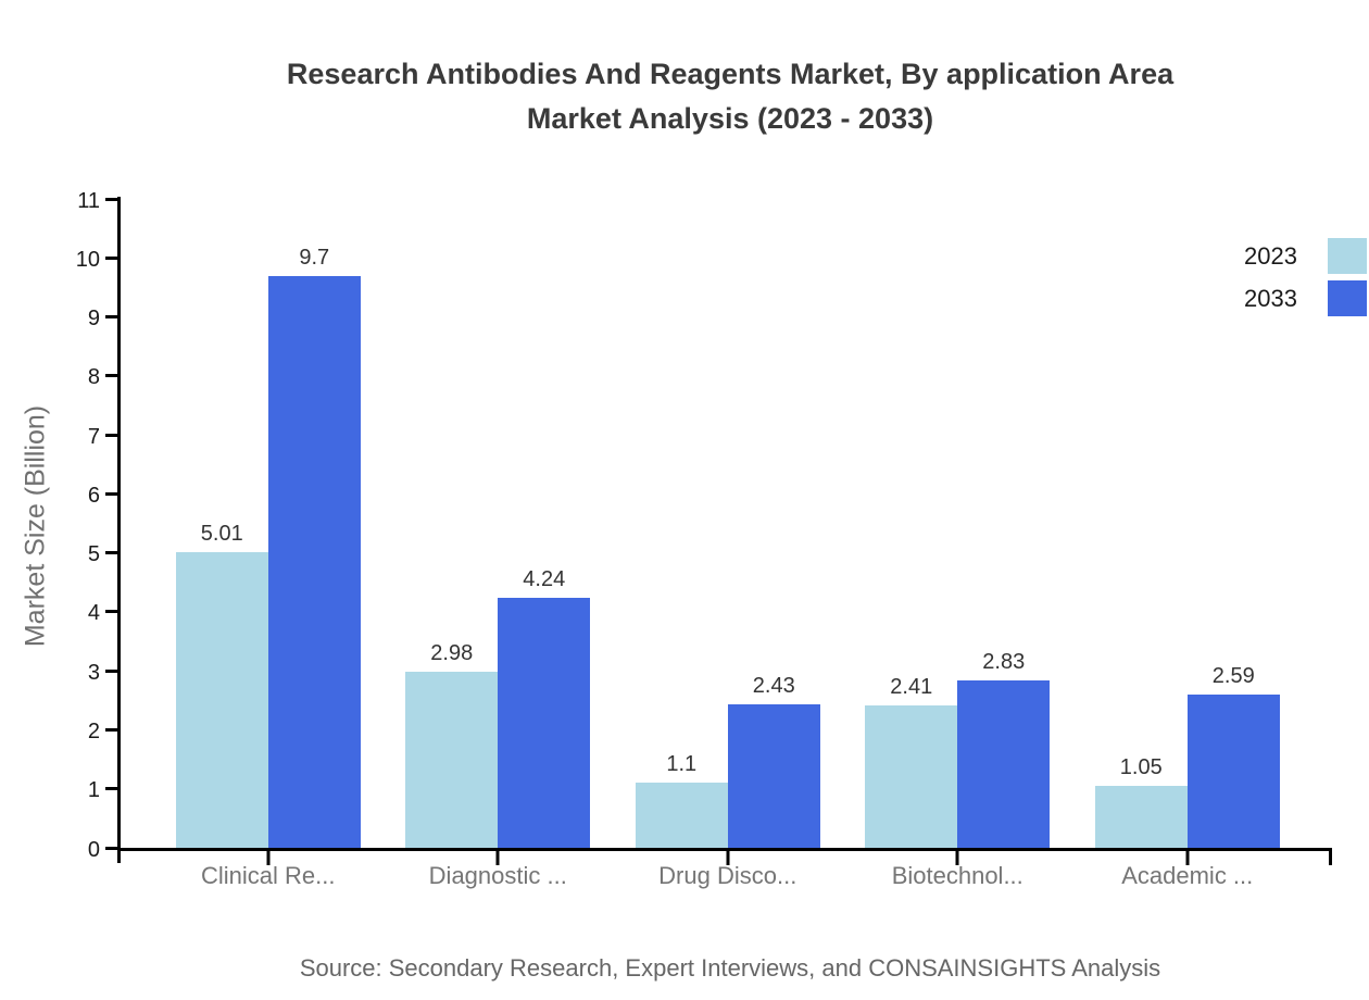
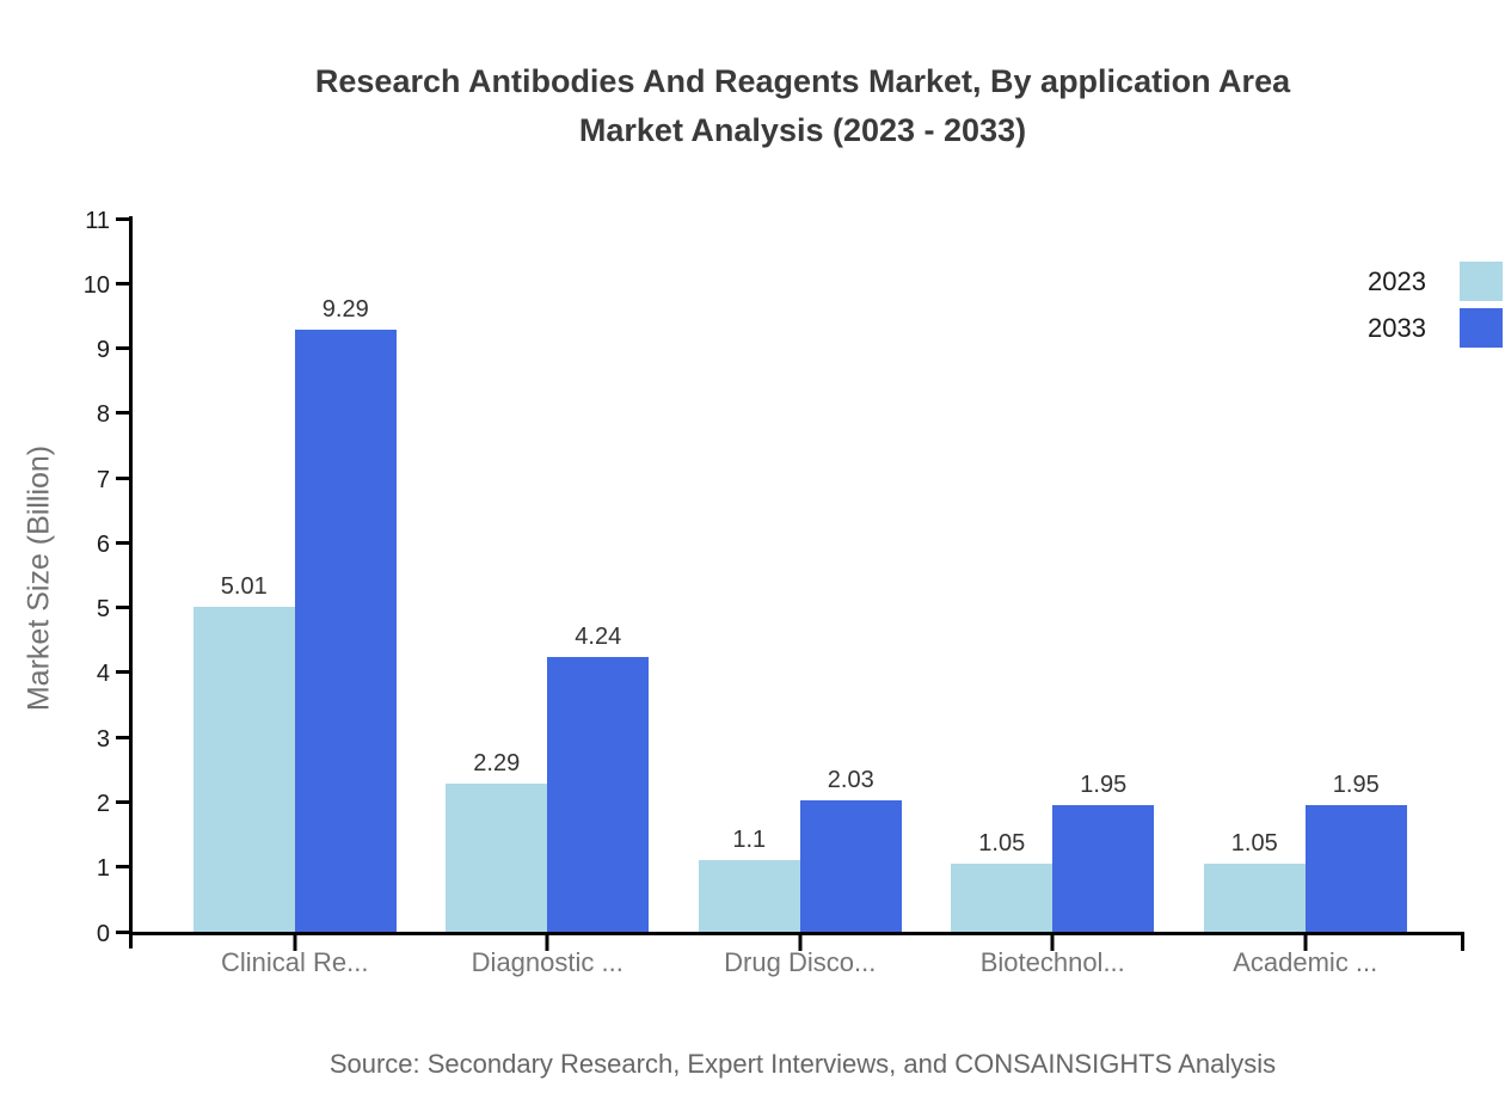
2033/Clinical Re...: 9.7 -> 9.29
2023/Diagnostic ...: 2.98 -> 2.29
2033/Drug Disco...: 2.43 -> 2.03
2023/Biotechnol...: 2.41 -> 1.05
2033/Biotechnol...: 2.83 -> 1.95
2033/Academic ...: 2.59 -> 1.95
